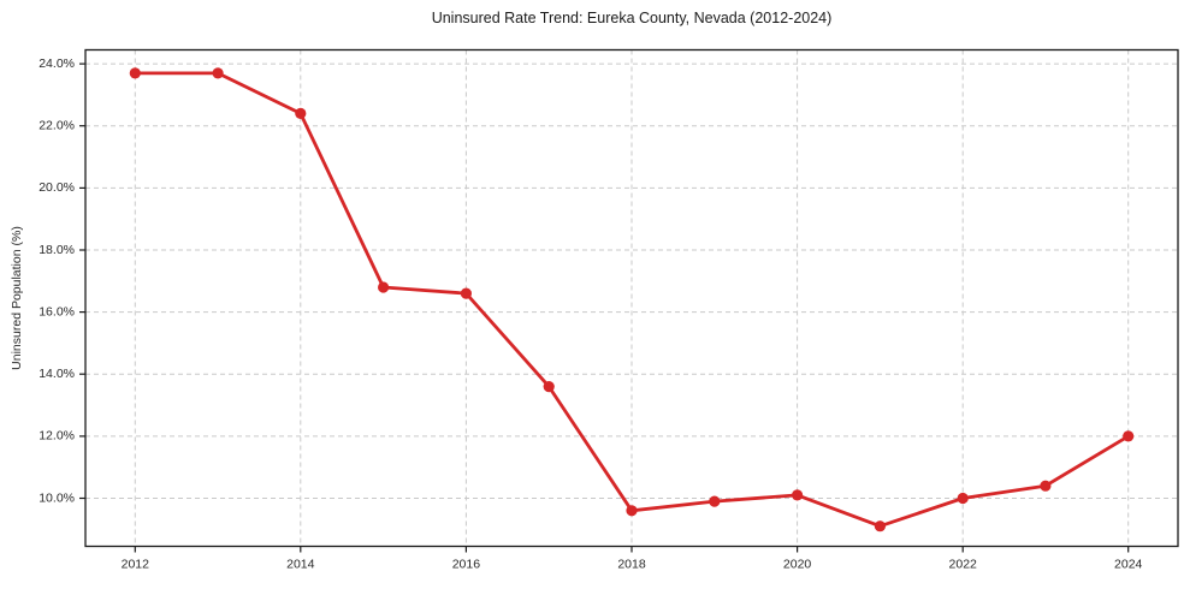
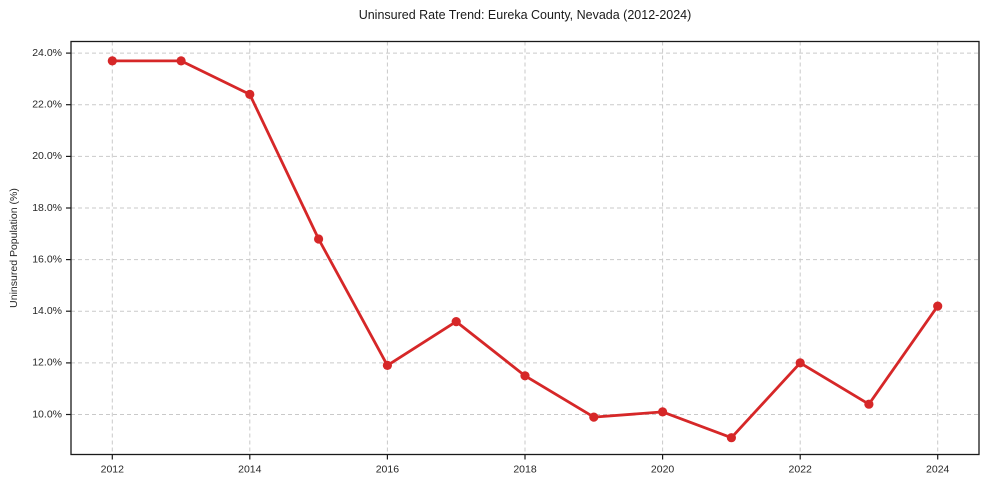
2016: 16.6% -> 11.9%
2018: 9.6% -> 11.5%
2022: 10.0% -> 12.0%
2024: 12.0% -> 14.2%
